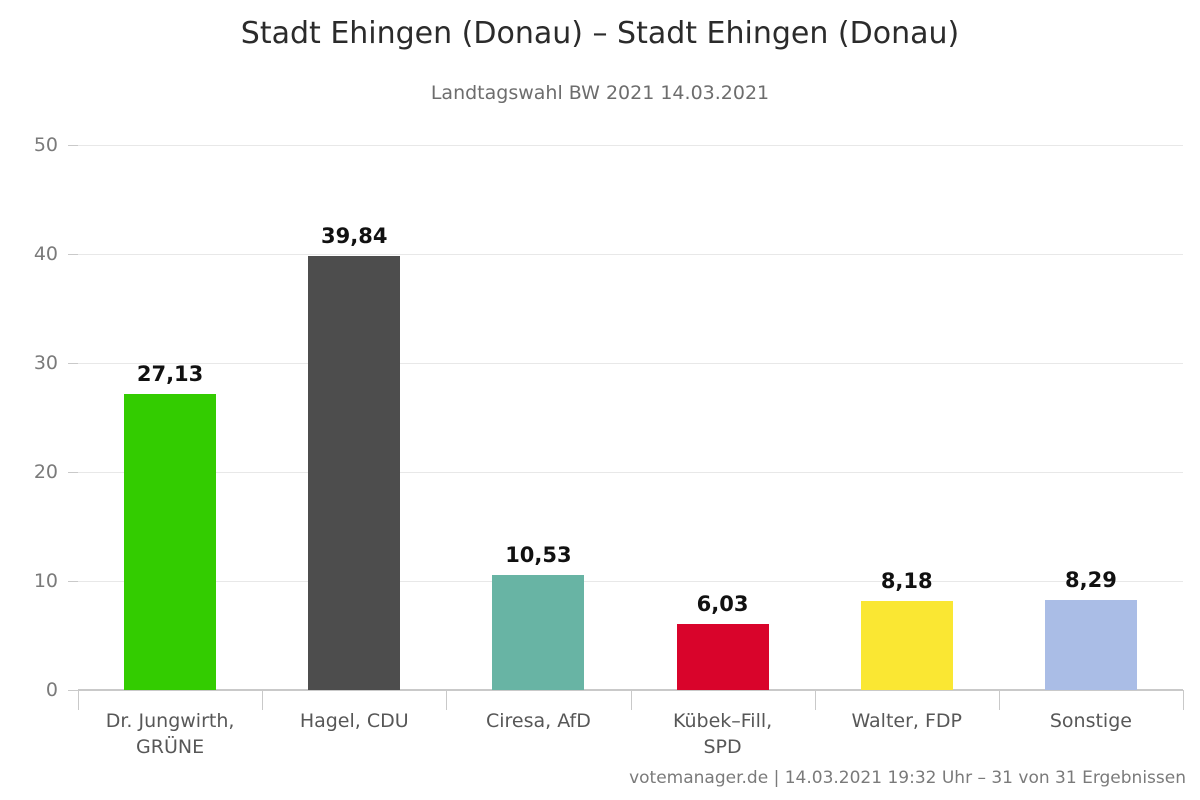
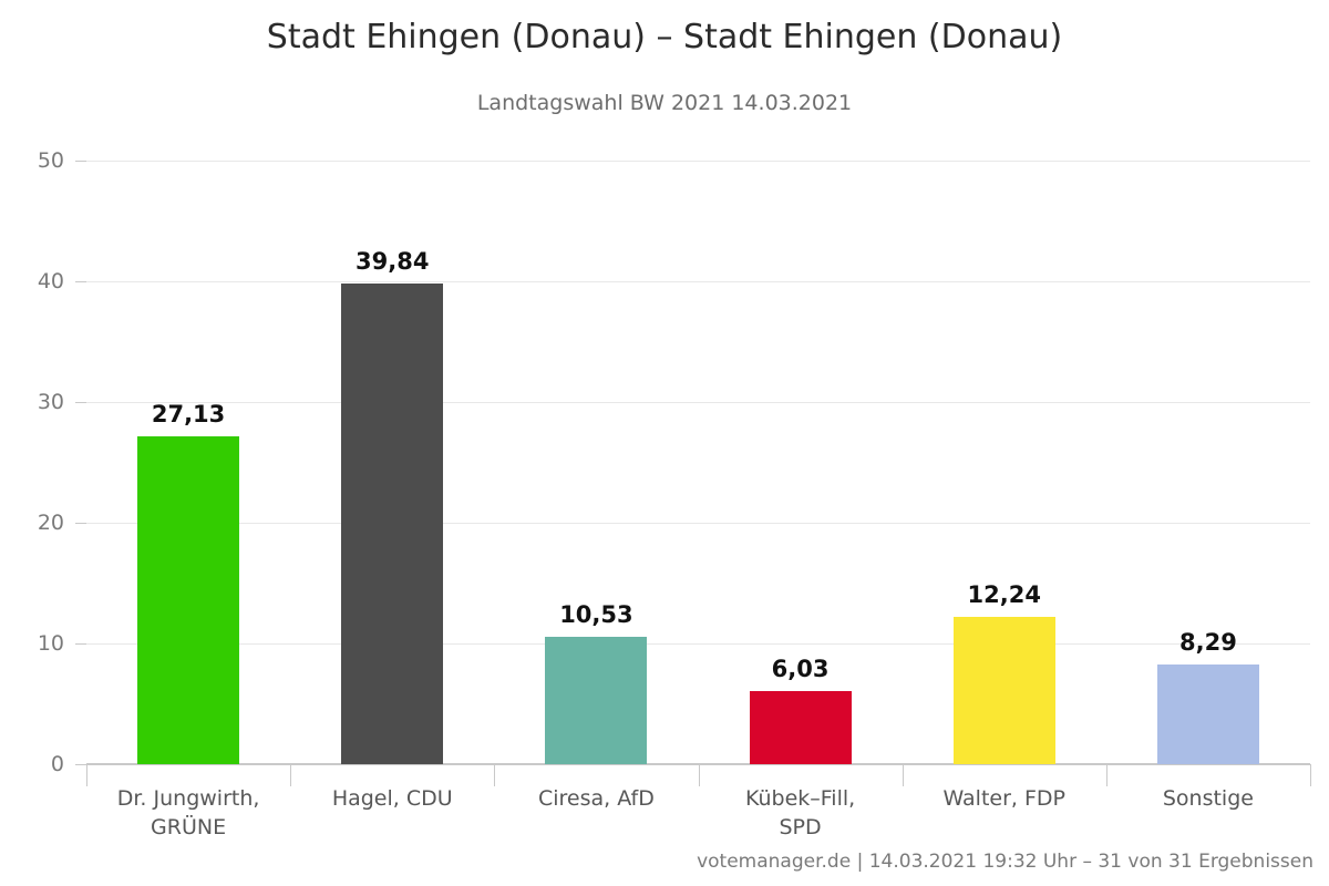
Walter, FDP: 8,18 -> 12,24
